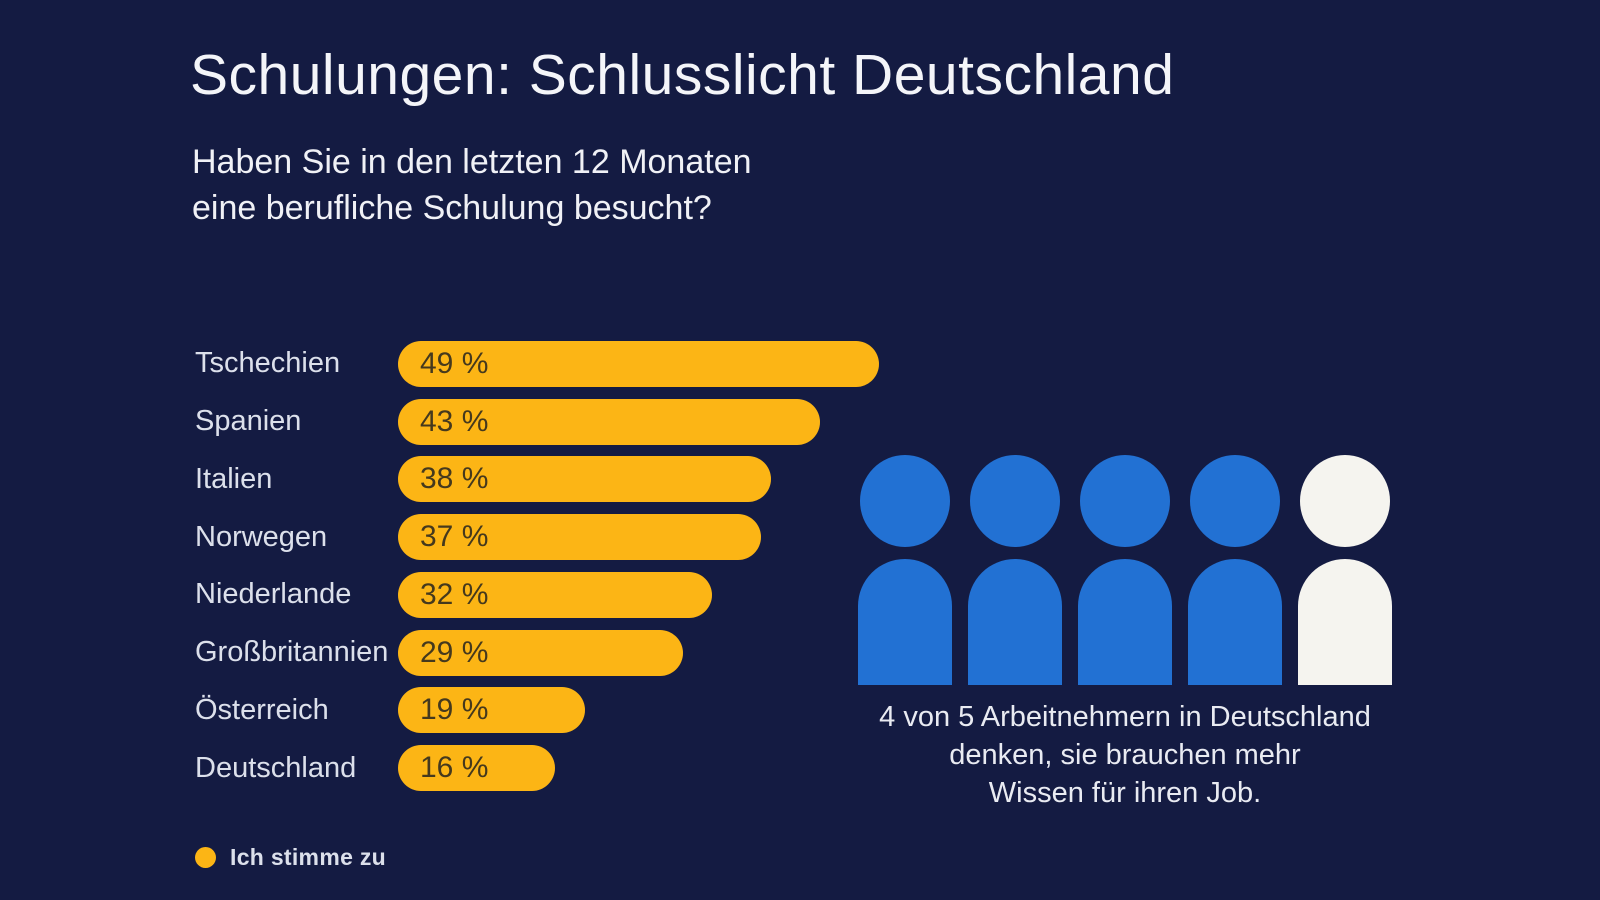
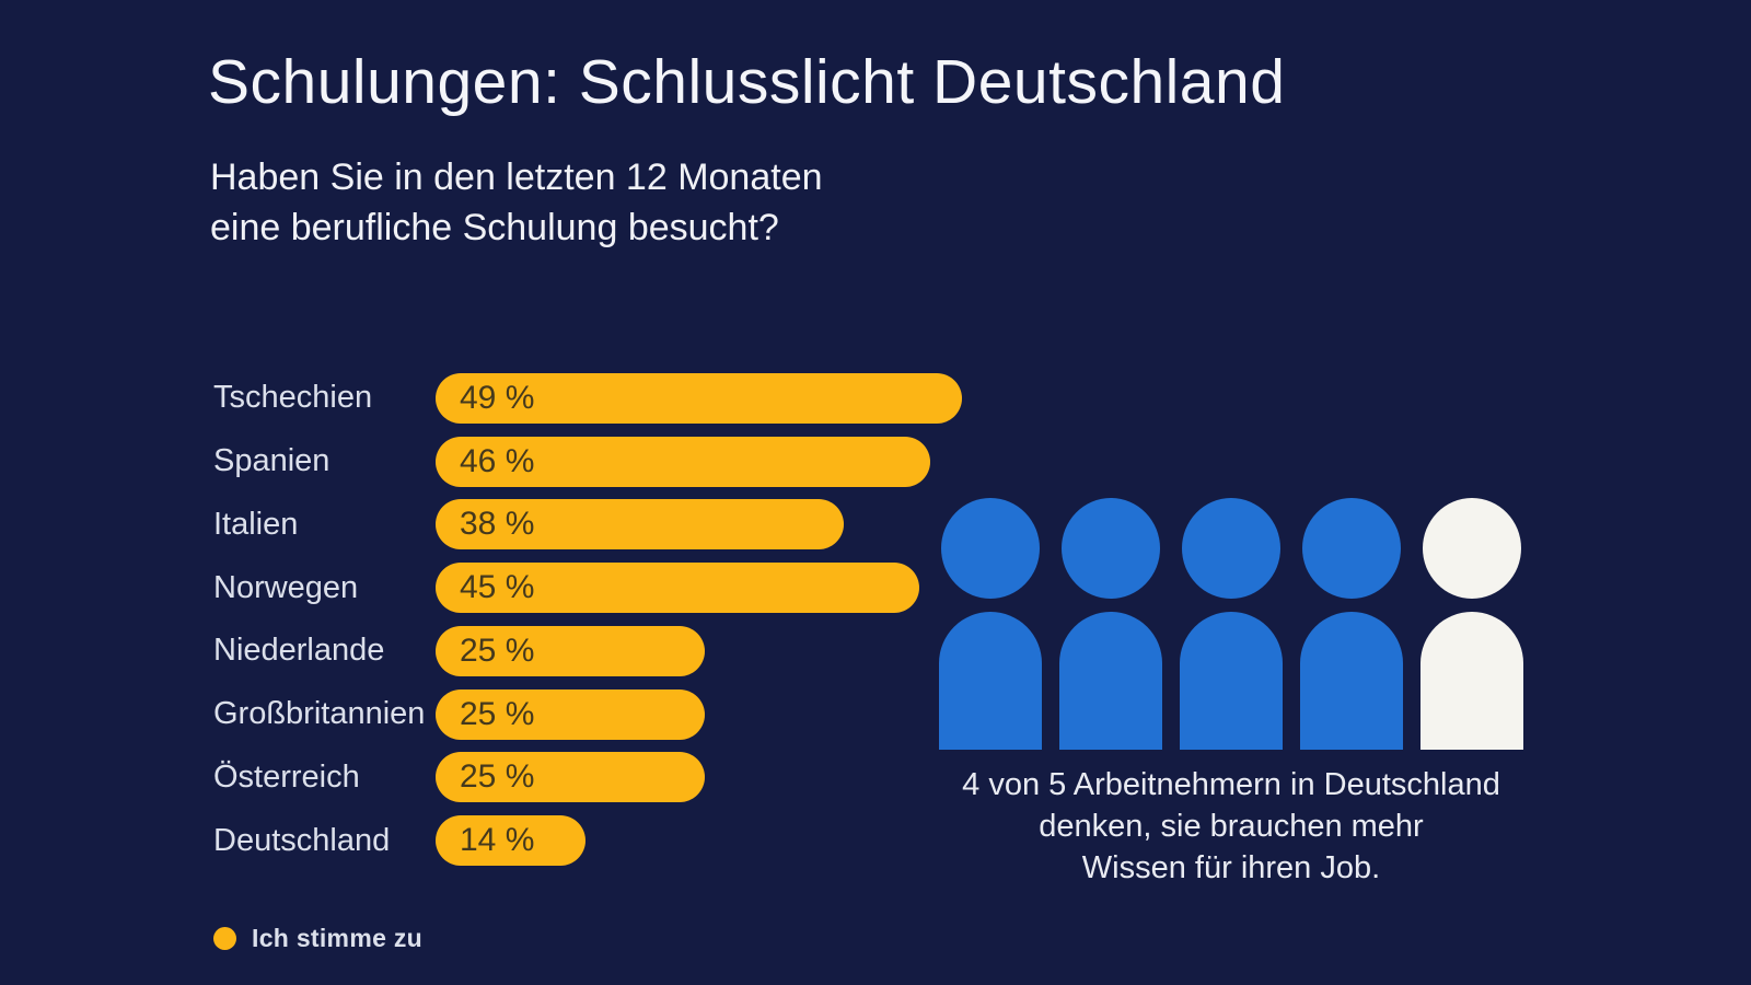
Spanien: 43 -> 46
Norwegen: 37 -> 45
Niederlande: 32 -> 25
Großbritannien: 29 -> 25
Österreich: 19 -> 25
Deutschland: 16 -> 14
